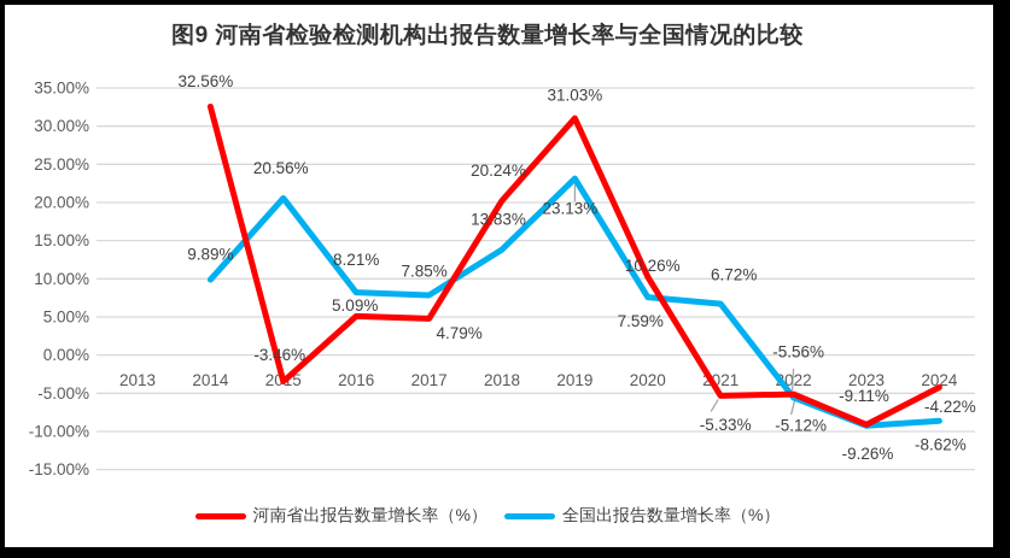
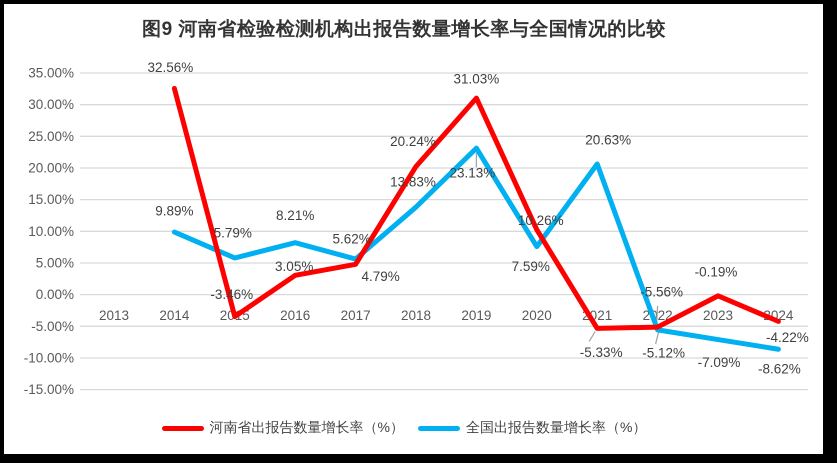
全国出报告数量增长率（%）/2015: 20.56% -> 5.79%
河南省出报告数量增长率（%）/2016: 5.09% -> 3.05%
全国出报告数量增长率（%）/2017: 7.85% -> 5.62%
全国出报告数量增长率（%）/2021: 6.72% -> 20.63%
河南省出报告数量增长率（%）/2023: -9.11% -> -0.19%
全国出报告数量增长率（%）/2023: -9.26% -> -7.09%
